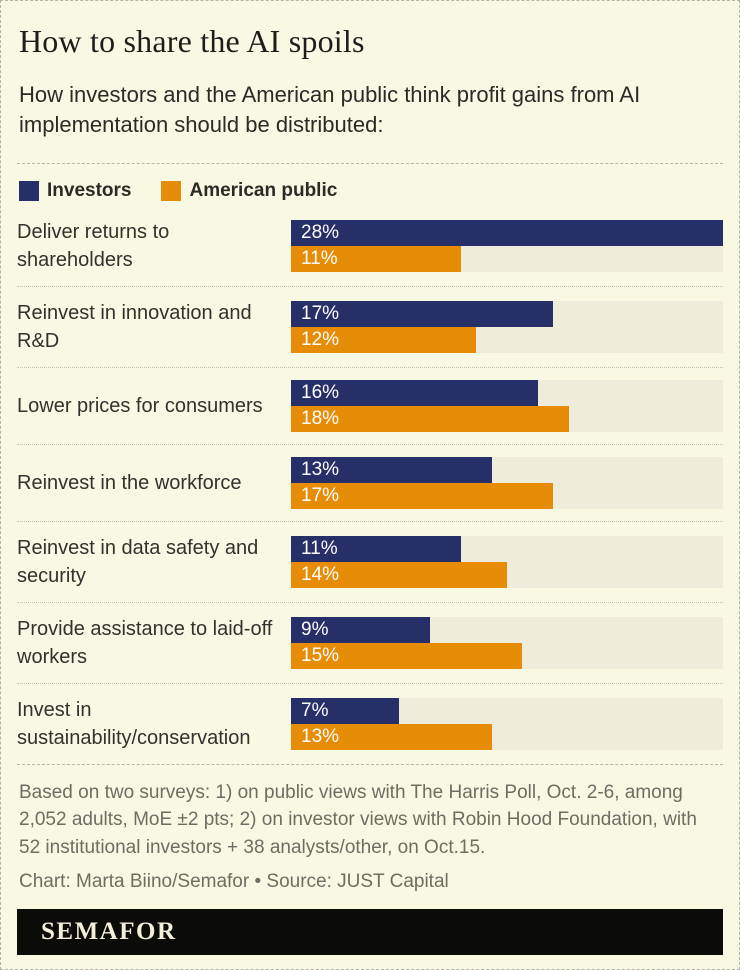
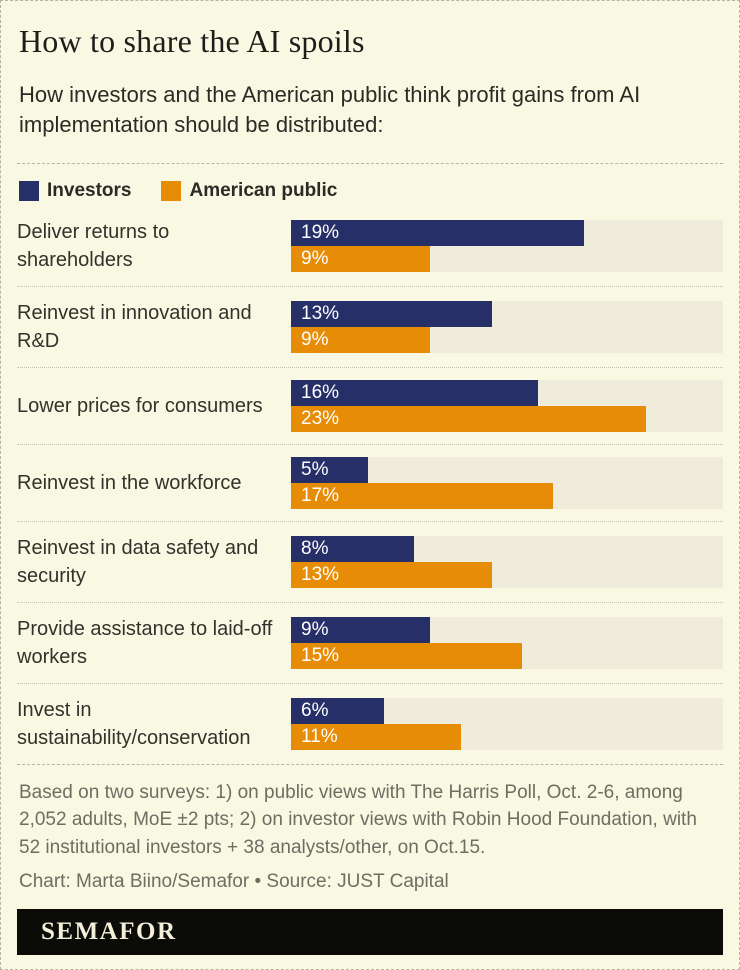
Investors/Deliver returns to shareholders: 28% -> 19%
American public/Deliver returns to shareholders: 11% -> 9%
Investors/Reinvest in innovation and R&D: 17% -> 13%
American public/Reinvest in innovation and R&D: 12% -> 9%
American public/Lower prices for consumers: 18% -> 23%
Investors/Reinvest in the workforce: 13% -> 5%
Investors/Reinvest in data safety and security: 11% -> 8%
American public/Reinvest in data safety and security: 14% -> 13%
Investors/Invest in sustainability/conservation: 7% -> 6%
American public/Invest in sustainability/conservation: 13% -> 11%
